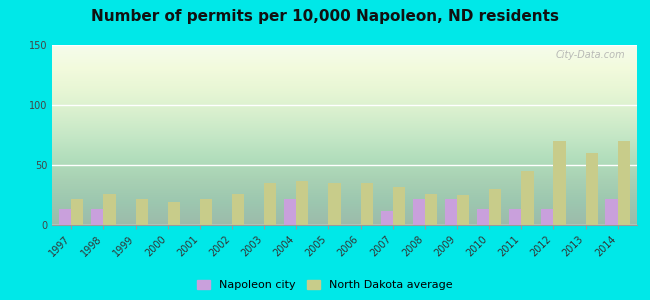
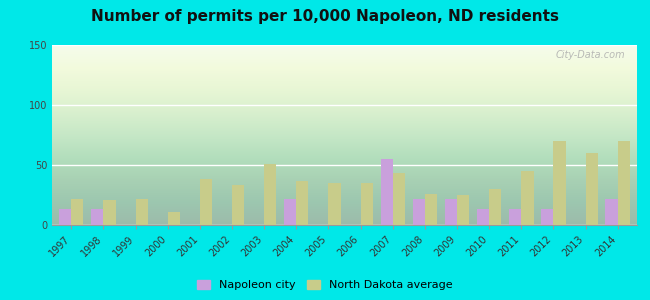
North Dakota average/1998: 26 -> 21
North Dakota average/2000: 19 -> 11
North Dakota average/2001: 22 -> 38
North Dakota average/2002: 26 -> 33
North Dakota average/2003: 35 -> 51
Napoleon city/2007: 12 -> 55
North Dakota average/2007: 32 -> 43
